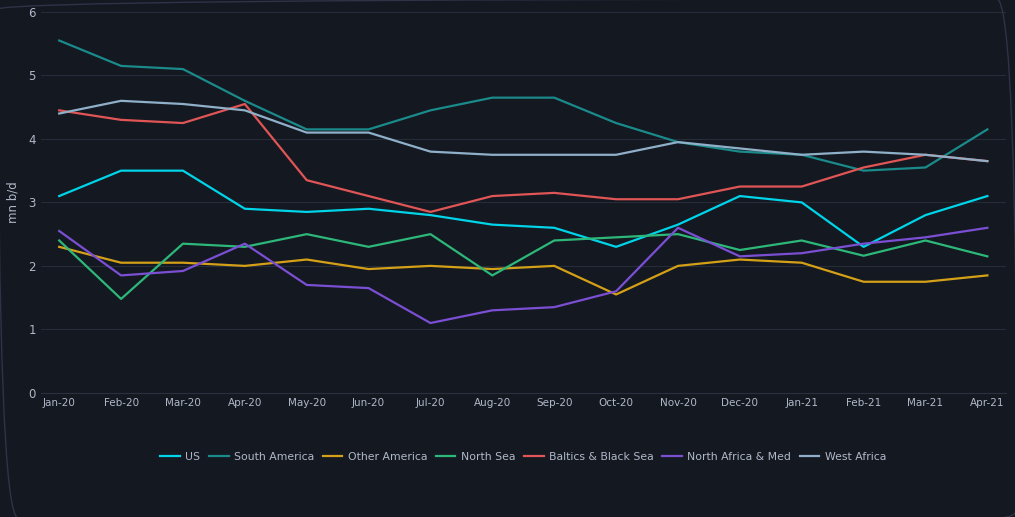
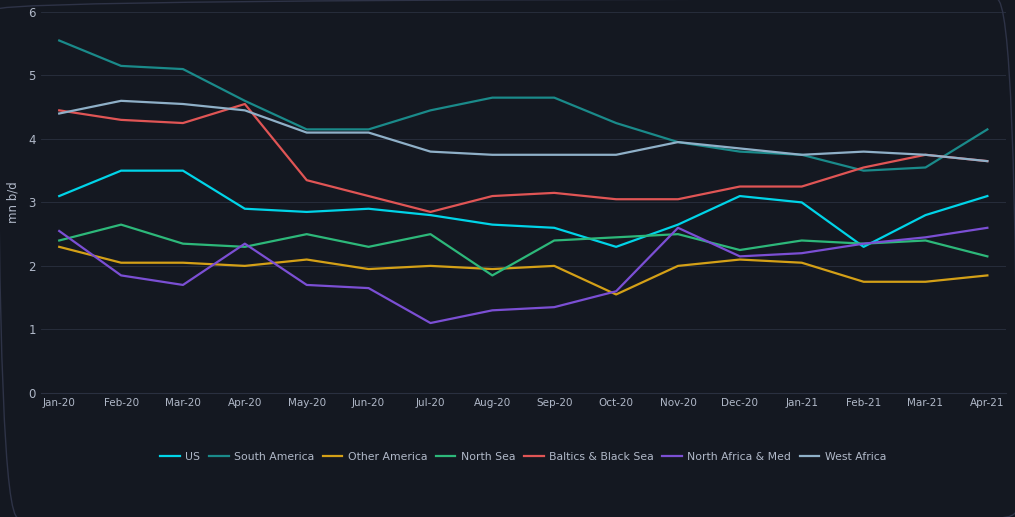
North Sea/Feb-20: 1.48 -> 2.65
North Africa & Med/Mar-20: 1.92 -> 1.70
North Sea/Feb-21: 2.16 -> 2.35
